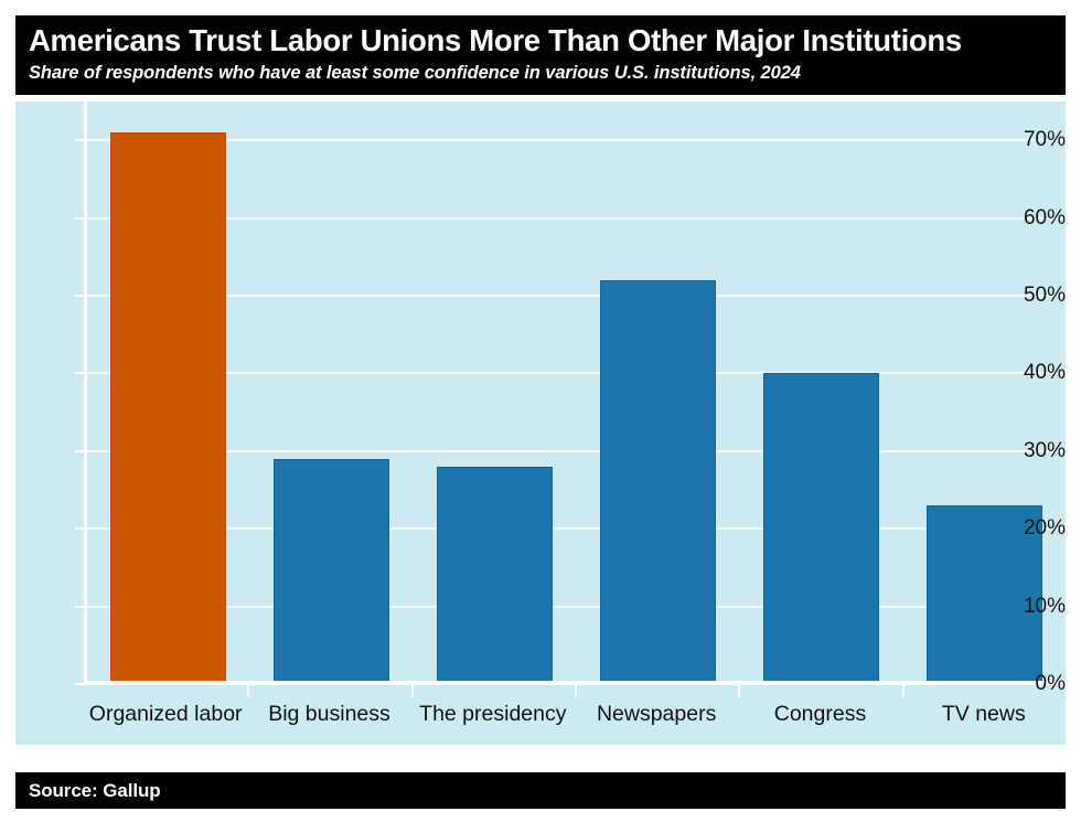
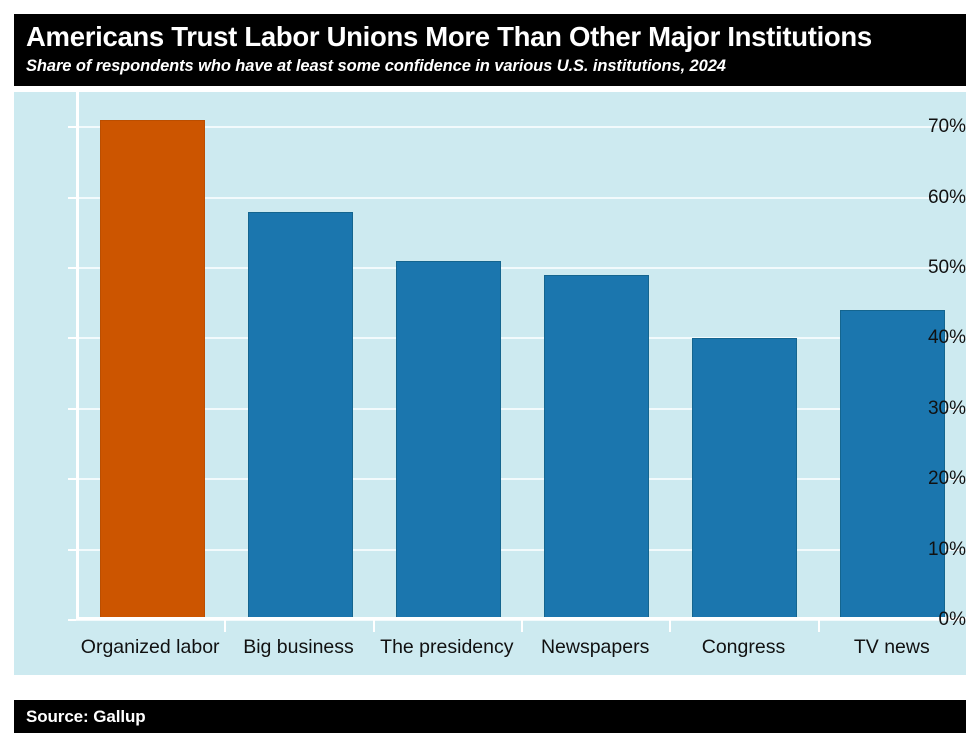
Big business: 29% -> 58%
The presidency: 28% -> 51%
Newspapers: 52% -> 49%
TV news: 23% -> 44%
